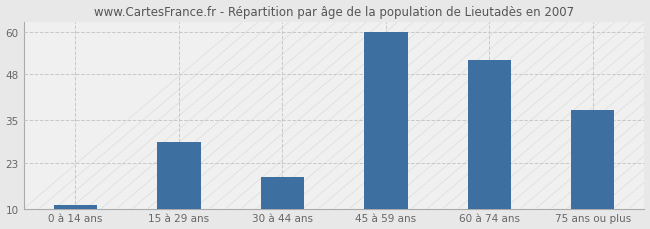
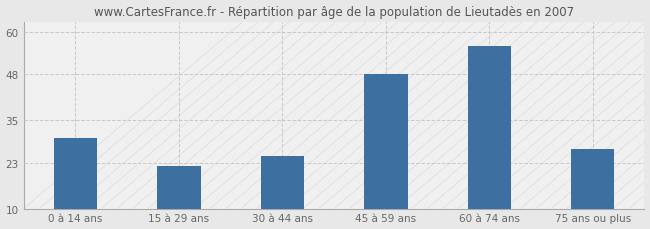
0 à 14 ans: 11 -> 30
15 à 29 ans: 29 -> 22
30 à 44 ans: 19 -> 25
45 à 59 ans: 60 -> 48
60 à 74 ans: 52 -> 56
75 ans ou plus: 38 -> 27
